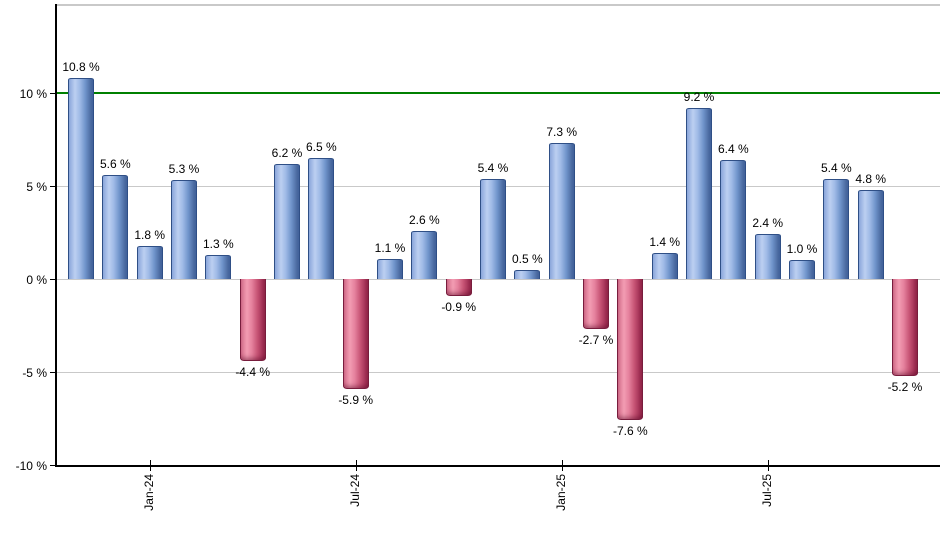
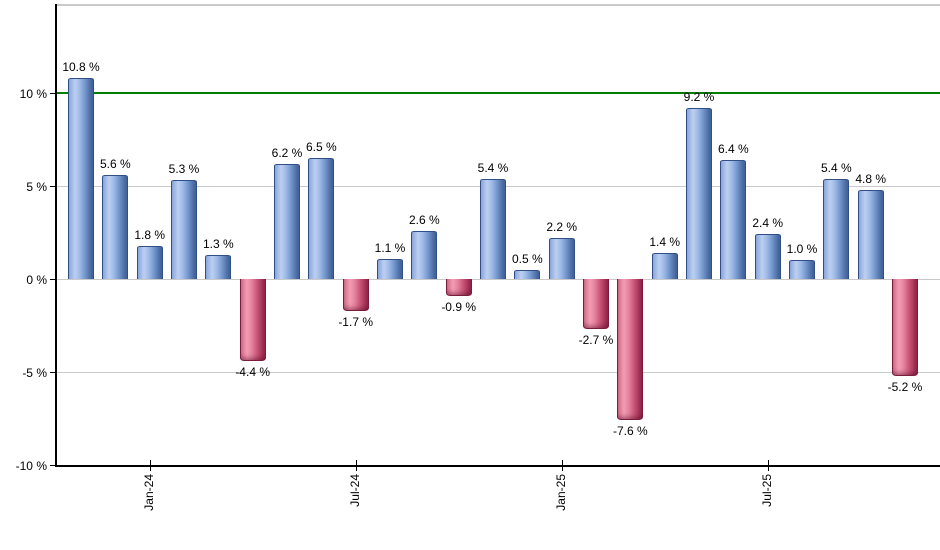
Jul-24: -5.9 -> -1.7
Jan-25: 7.3 -> 2.2
